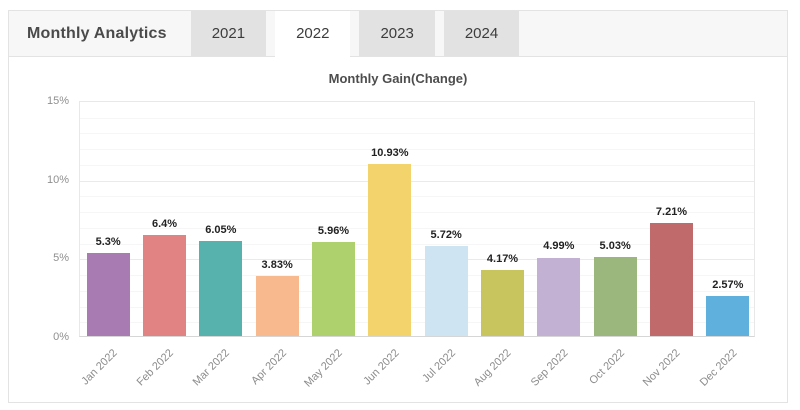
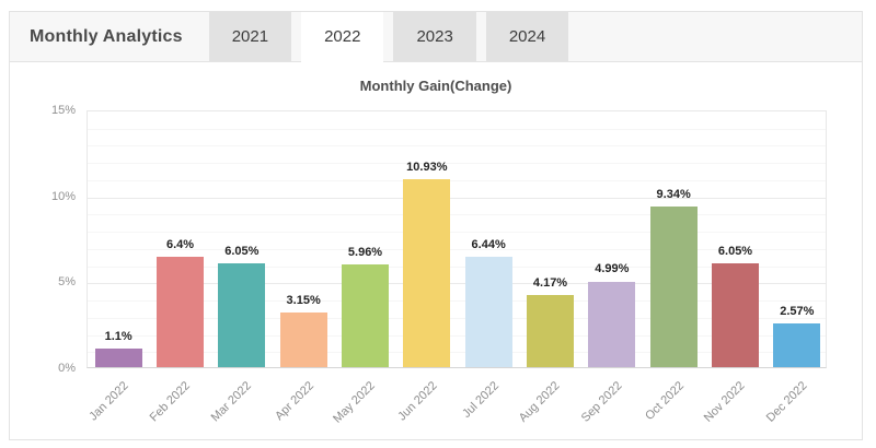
Jan 2022: 5.3% -> 1.1%
Apr 2022: 3.83% -> 3.15%
Jul 2022: 5.72% -> 6.44%
Oct 2022: 5.03% -> 9.34%
Nov 2022: 7.21% -> 6.05%
